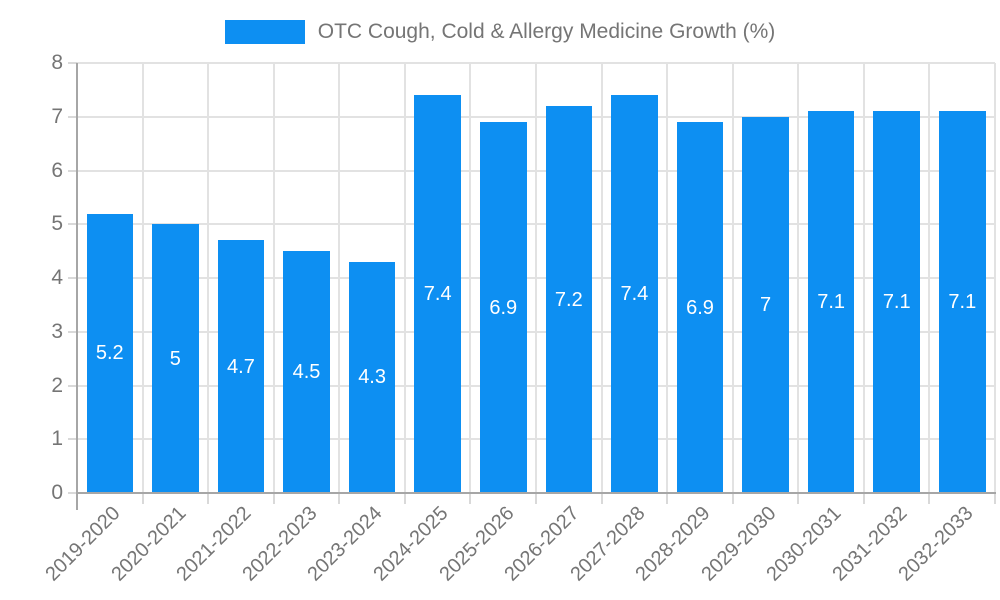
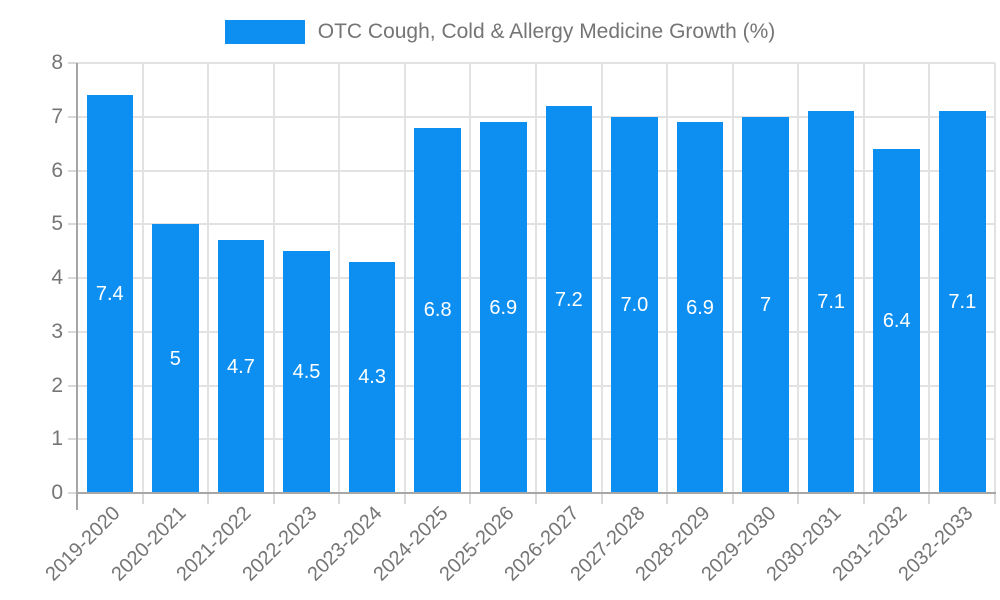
2019-2020: 5.2 -> 7.4
2024-2025: 7.4 -> 6.8
2027-2028: 7.4 -> 7.0
2031-2032: 7.1 -> 6.4
